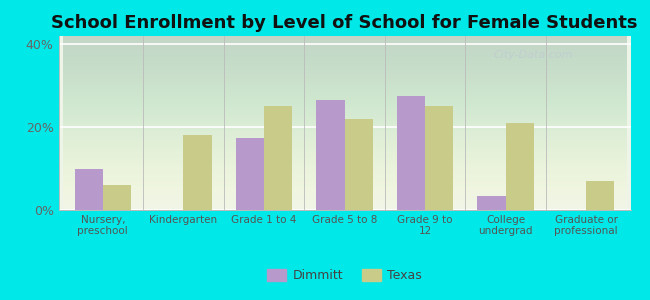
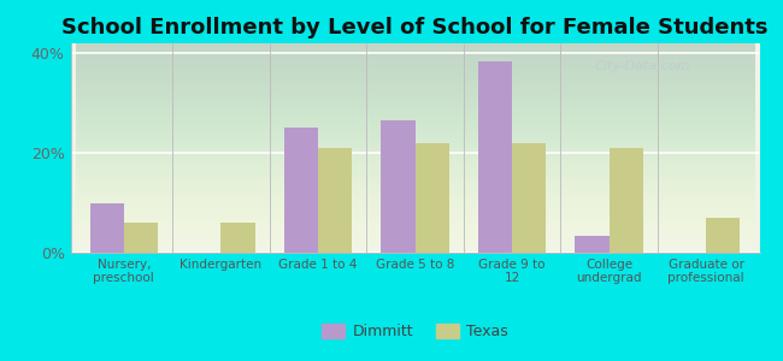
Texas/Kindergarten: 18% -> 6%
Dimmitt/Grade 1 to 4: 17.5% -> 25.0%
Texas/Grade 1 to 4: 25% -> 21%
Dimmitt/Grade 9 to 12: 27.5% -> 38.5%
Texas/Grade 9 to 12: 25% -> 22%
